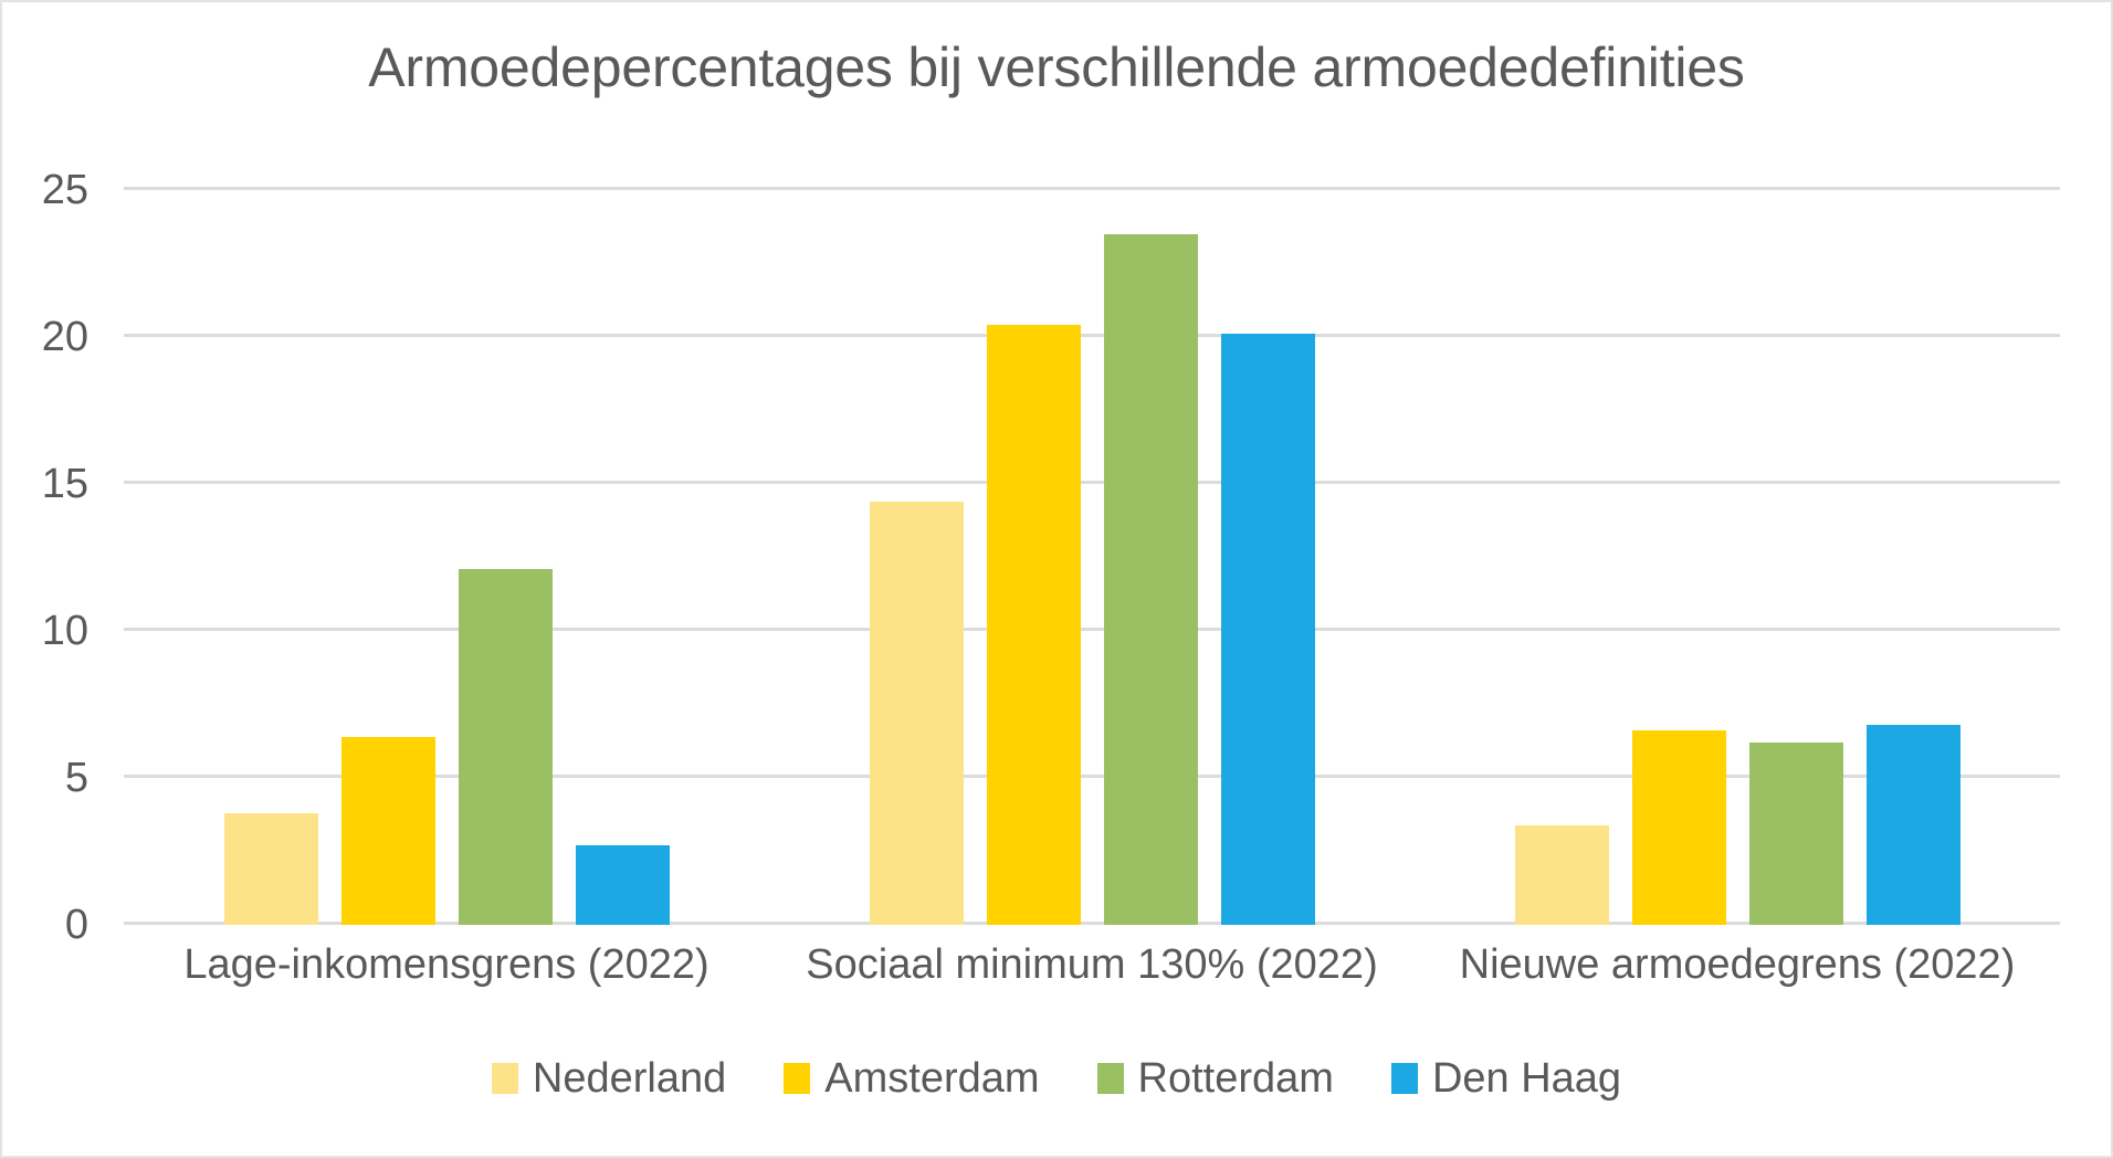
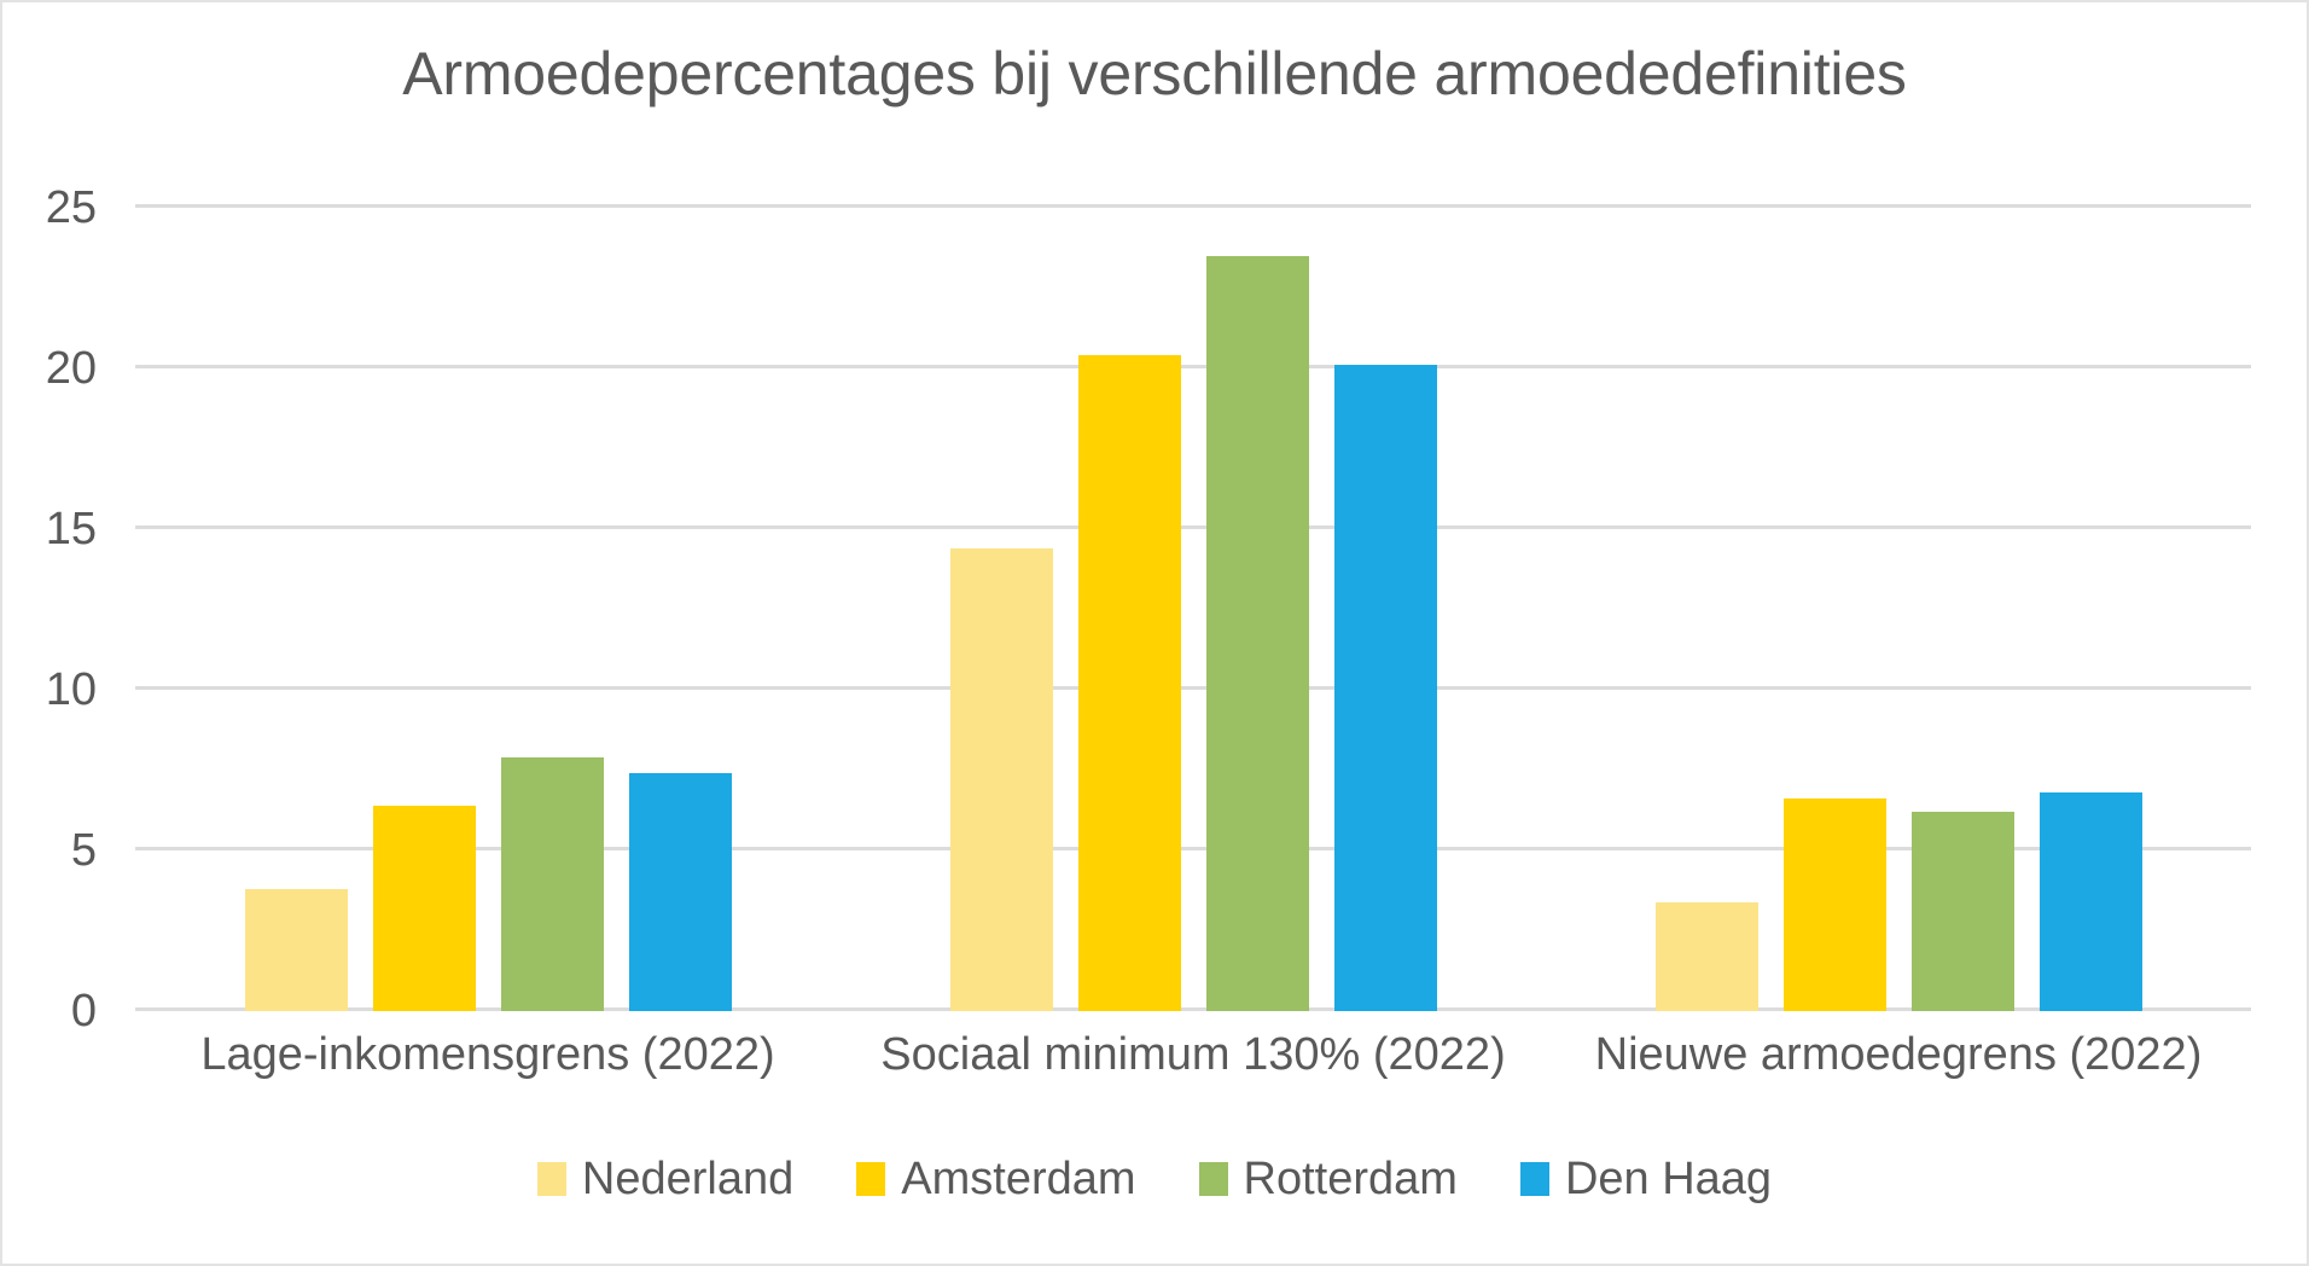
Rotterdam/Lage-inkomensgrens (2022): 12.1 -> 7.9
Den Haag/Lage-inkomensgrens (2022): 2.7 -> 7.4
